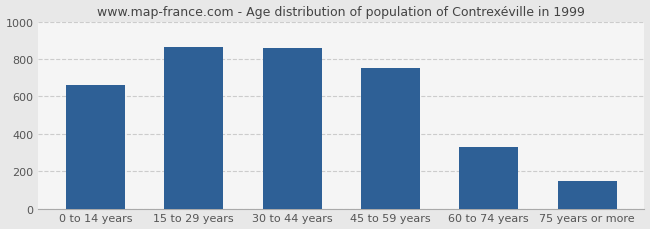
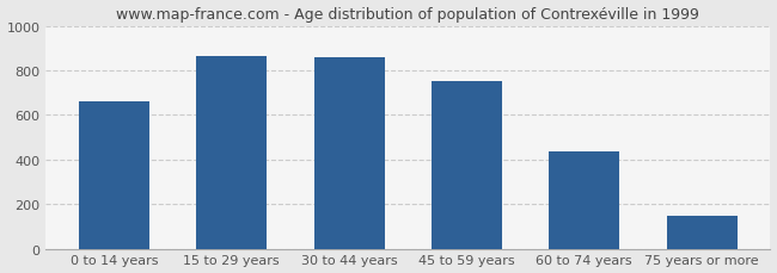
60 to 74 years: 330 -> 440
